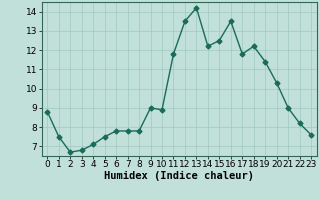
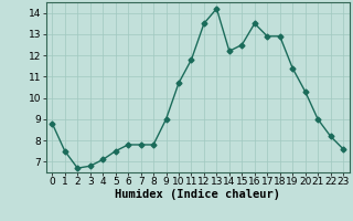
10: 8.9 -> 10.7
17: 11.8 -> 12.9
18: 12.2 -> 12.9
